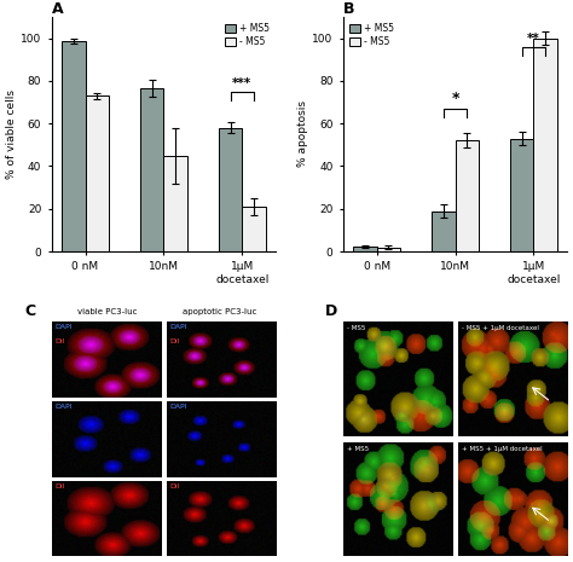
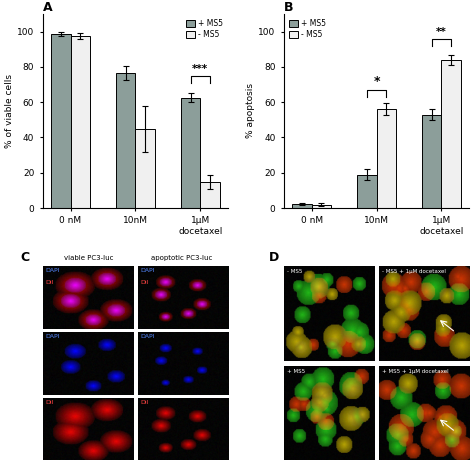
A/- MS5/0 nM: 73 -> 98
A/+ MS5/1μM docetaxel: 58 -> 62
A/- MS5/1μM docetaxel: 21 -> 15
B/- MS5/10nM: 52 -> 56
B/- MS5/1μM docetaxel: 100 -> 84
